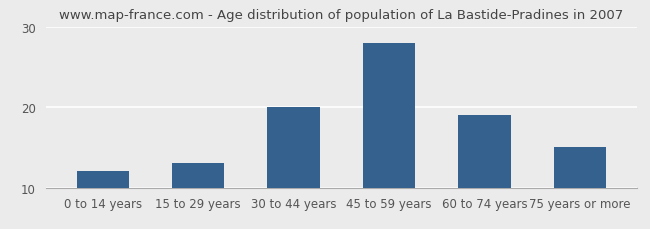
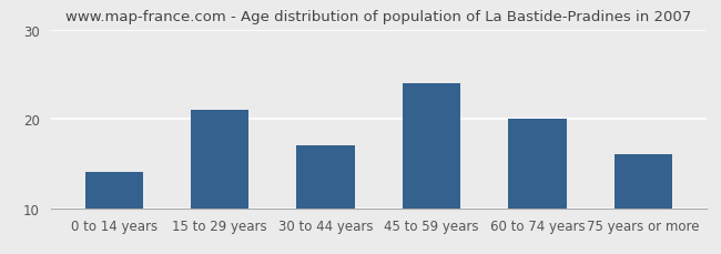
0 to 14 years: 12 -> 14
15 to 29 years: 13 -> 21
30 to 44 years: 20 -> 17
45 to 59 years: 28 -> 24
60 to 74 years: 19 -> 20
75 years or more: 15 -> 16
